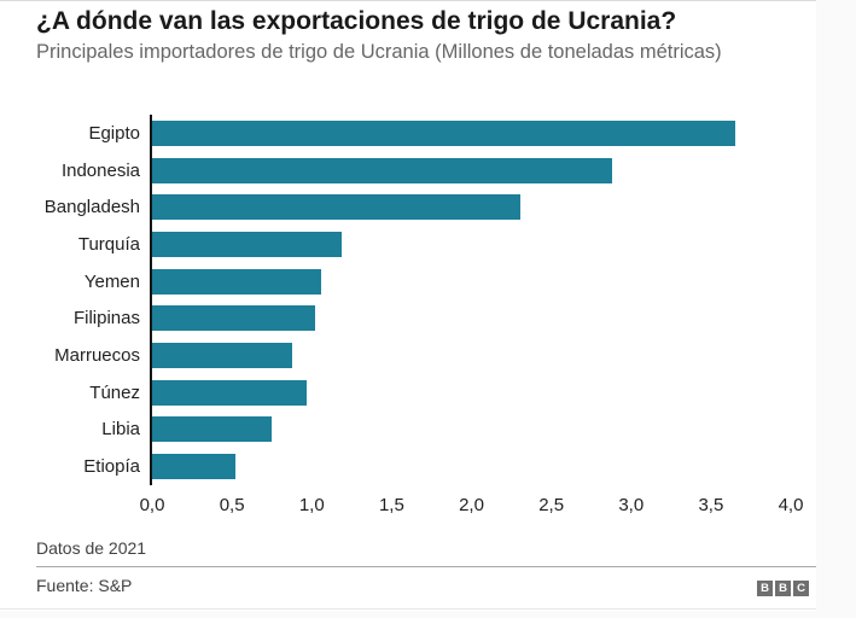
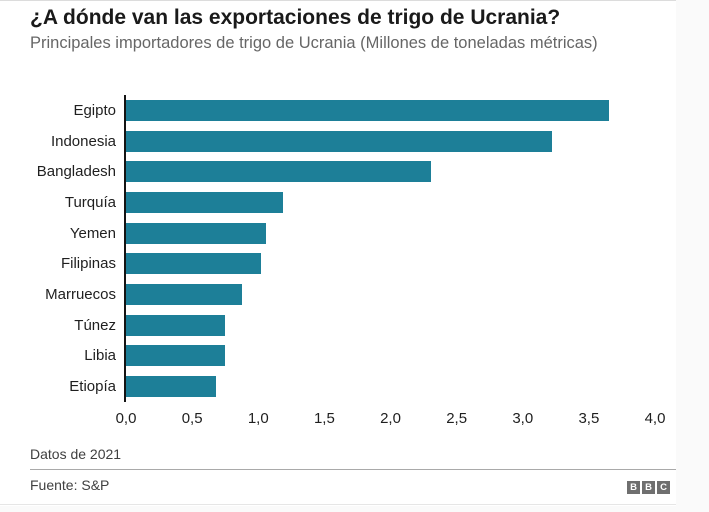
Indonesia: 2,88 -> 3,22
Túnez: 0,97 -> 0,75
Etiopía: 0,52 -> 0,68
